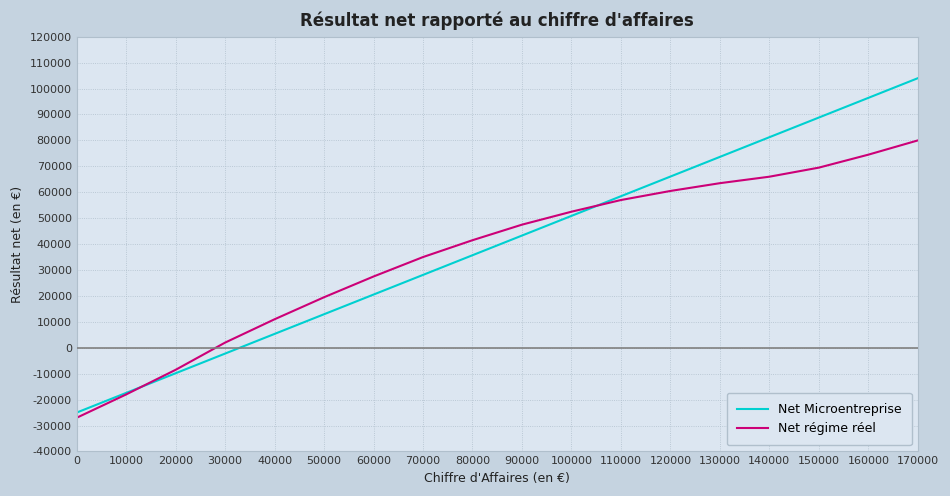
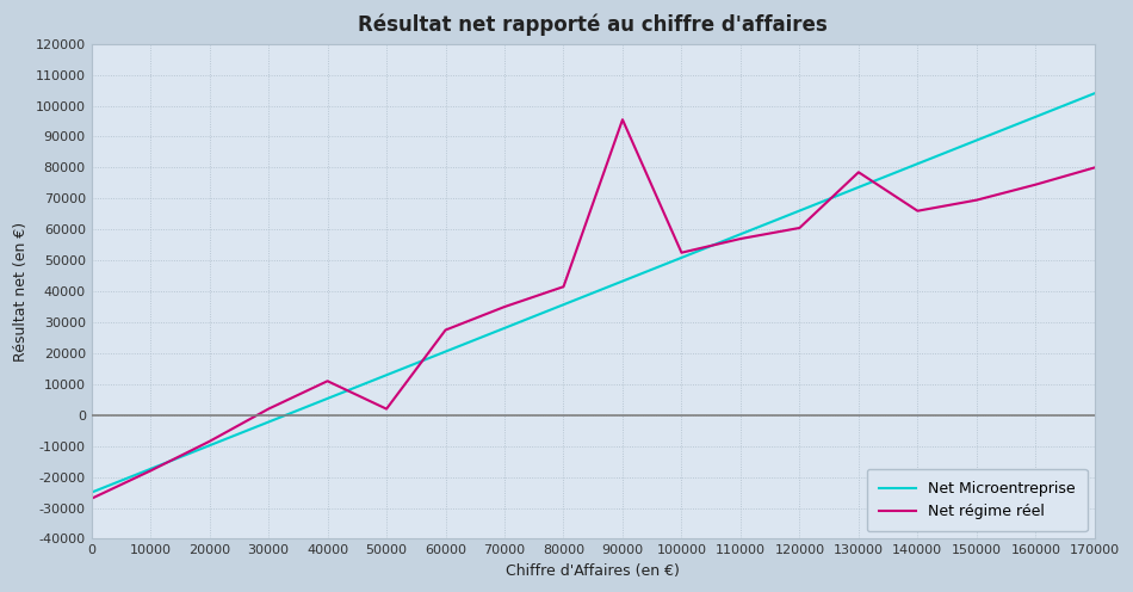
50000: 19500 -> 2000
90000: 47500 -> 95500
130000: 63500 -> 78500
